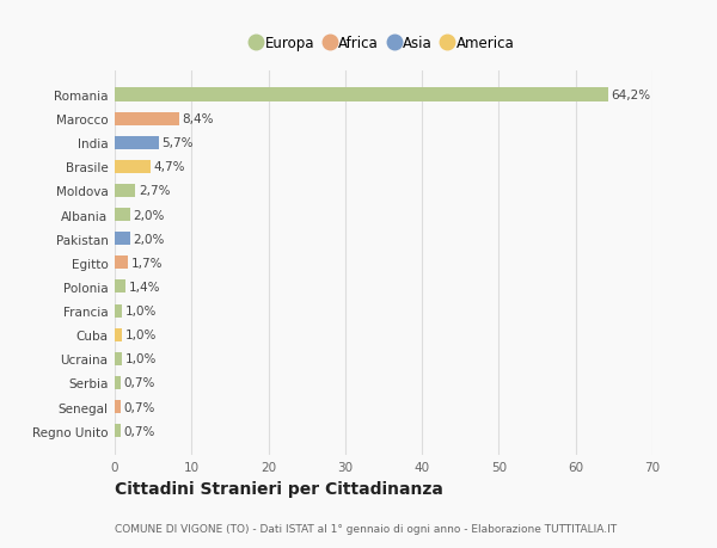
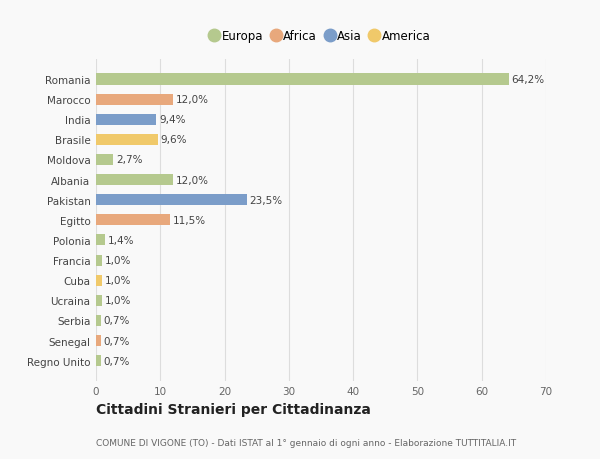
Marocco: 8,4% -> 12,0%
India: 5,7% -> 9,4%
Brasile: 4,7% -> 9,6%
Albania: 2,0% -> 12,0%
Pakistan: 2,0% -> 23,5%
Egitto: 1,7% -> 11,5%
